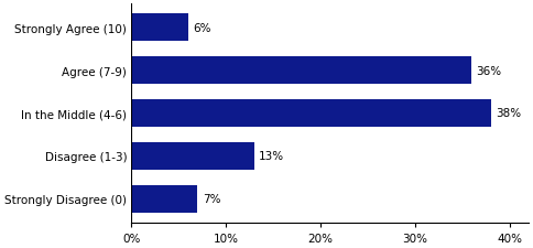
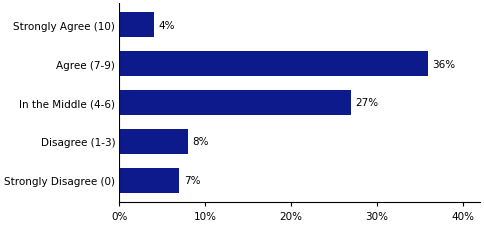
Strongly Agree (10): 6% -> 4%
In the Middle (4-6): 38% -> 27%
Disagree (1-3): 13% -> 8%
